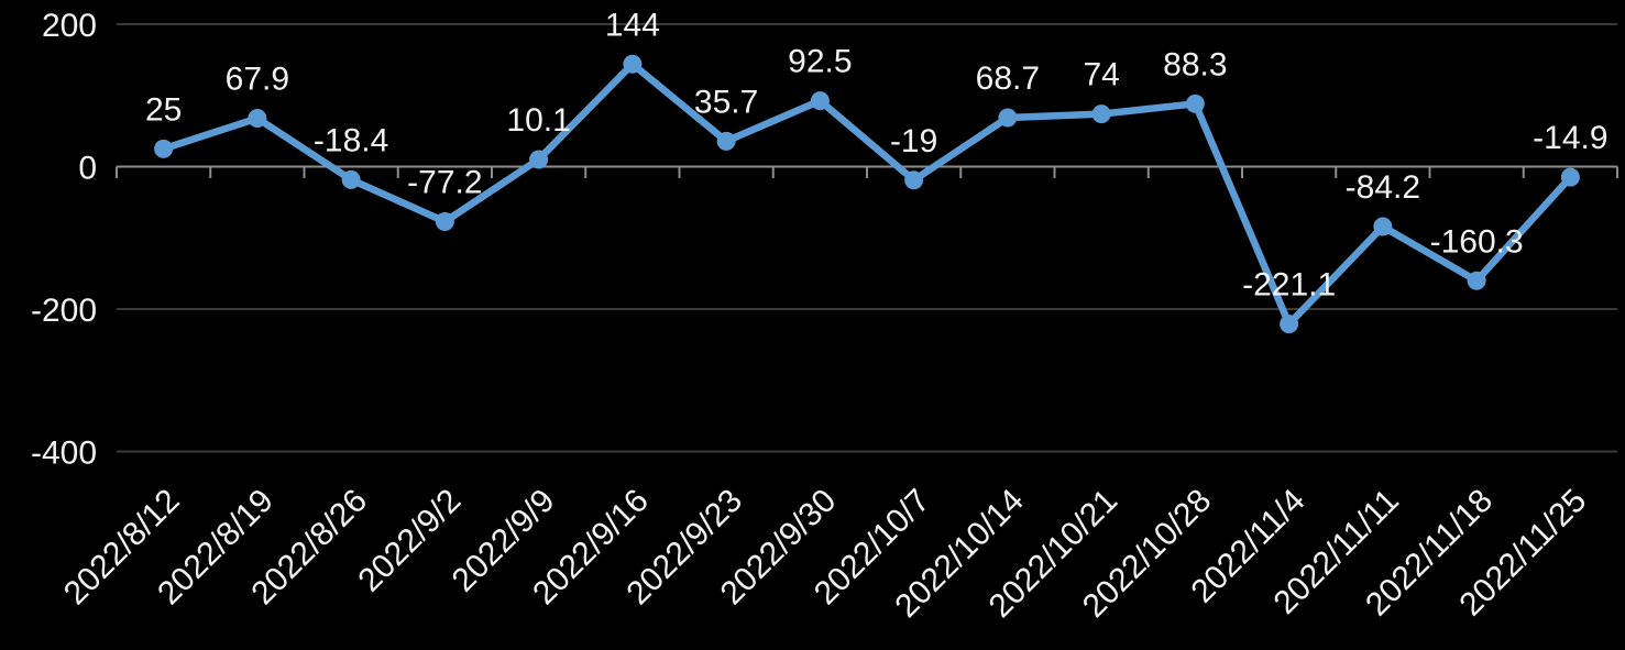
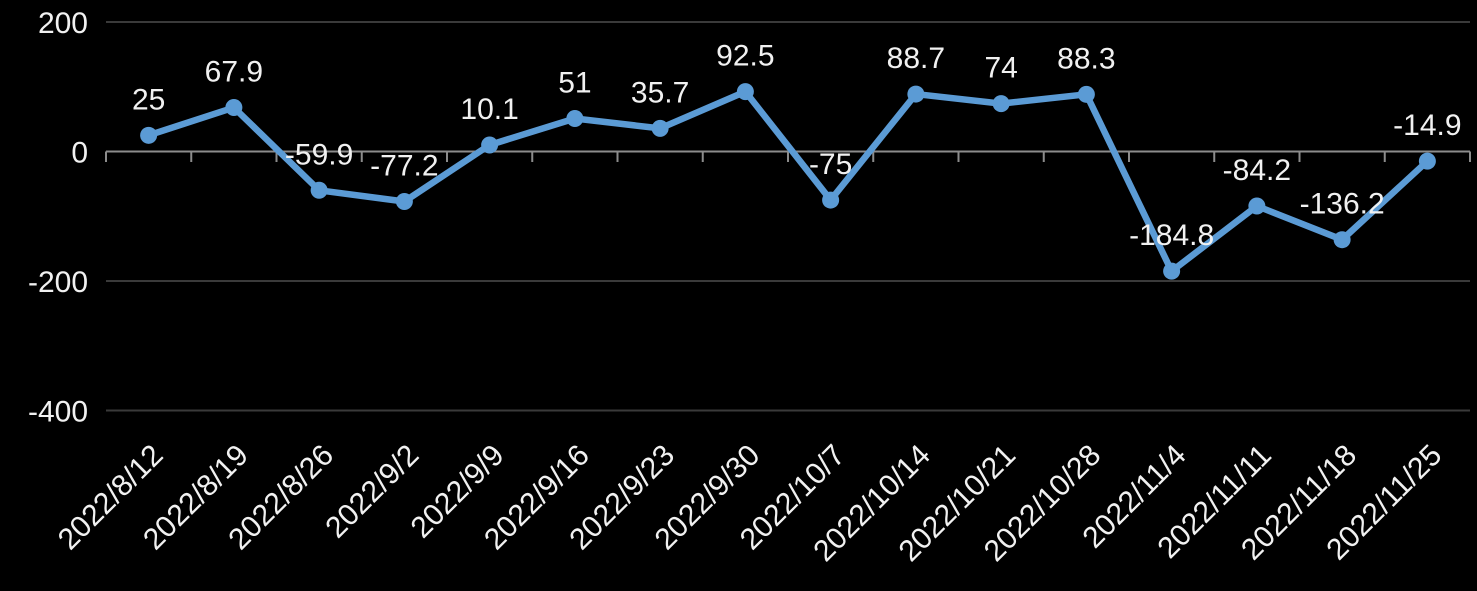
2022/8/26: -18.4 -> -59.9
2022/9/16: 144 -> 51
2022/10/7: -19 -> -75
2022/10/14: 68.7 -> 88.7
2022/11/4: -221.1 -> -184.8
2022/11/18: -160.3 -> -136.2
